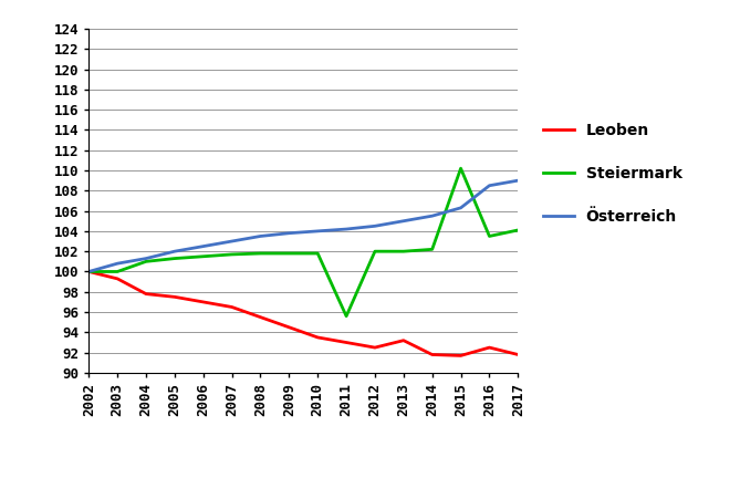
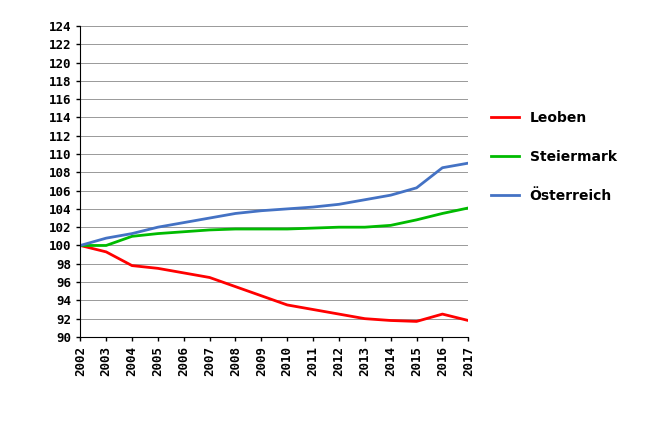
Steiermark/2011: 95.6 -> 101.9
Leoben/2013: 93.2 -> 92.0
Steiermark/2015: 110.2 -> 102.8
